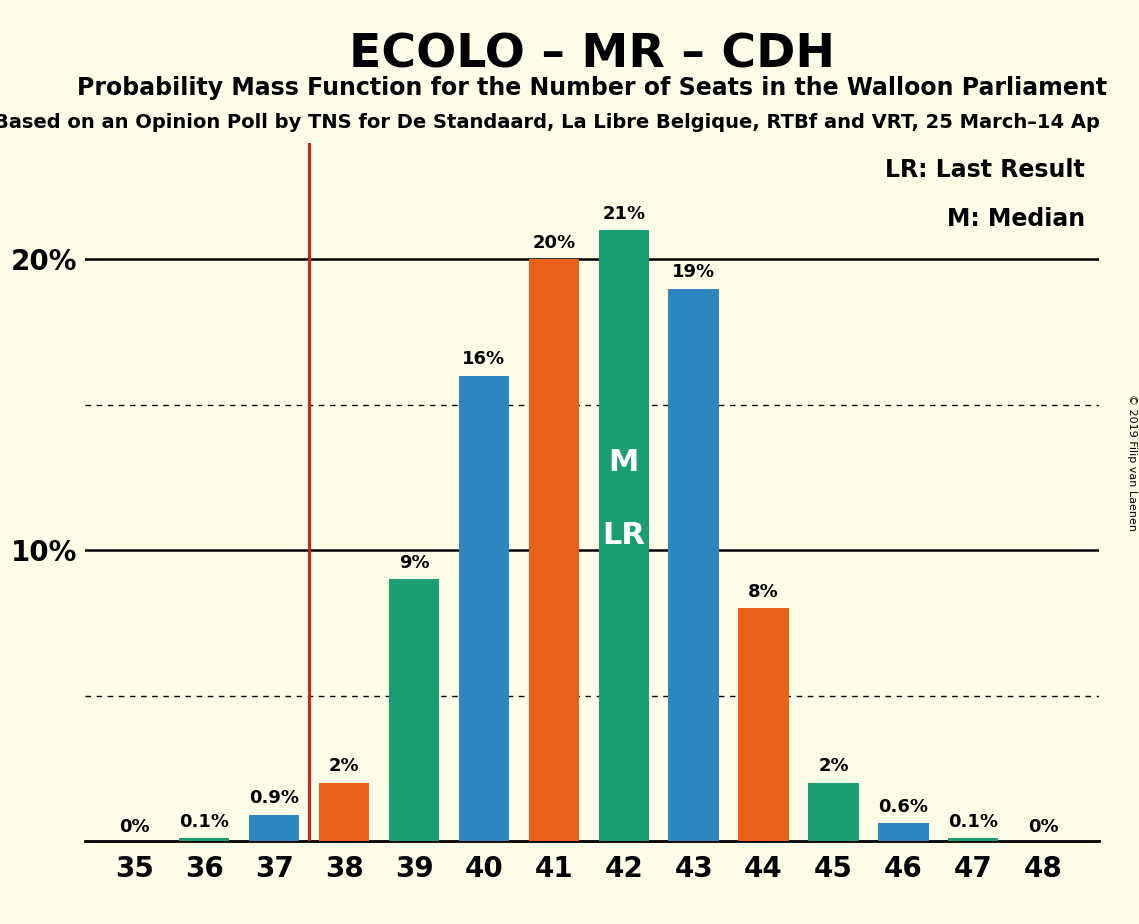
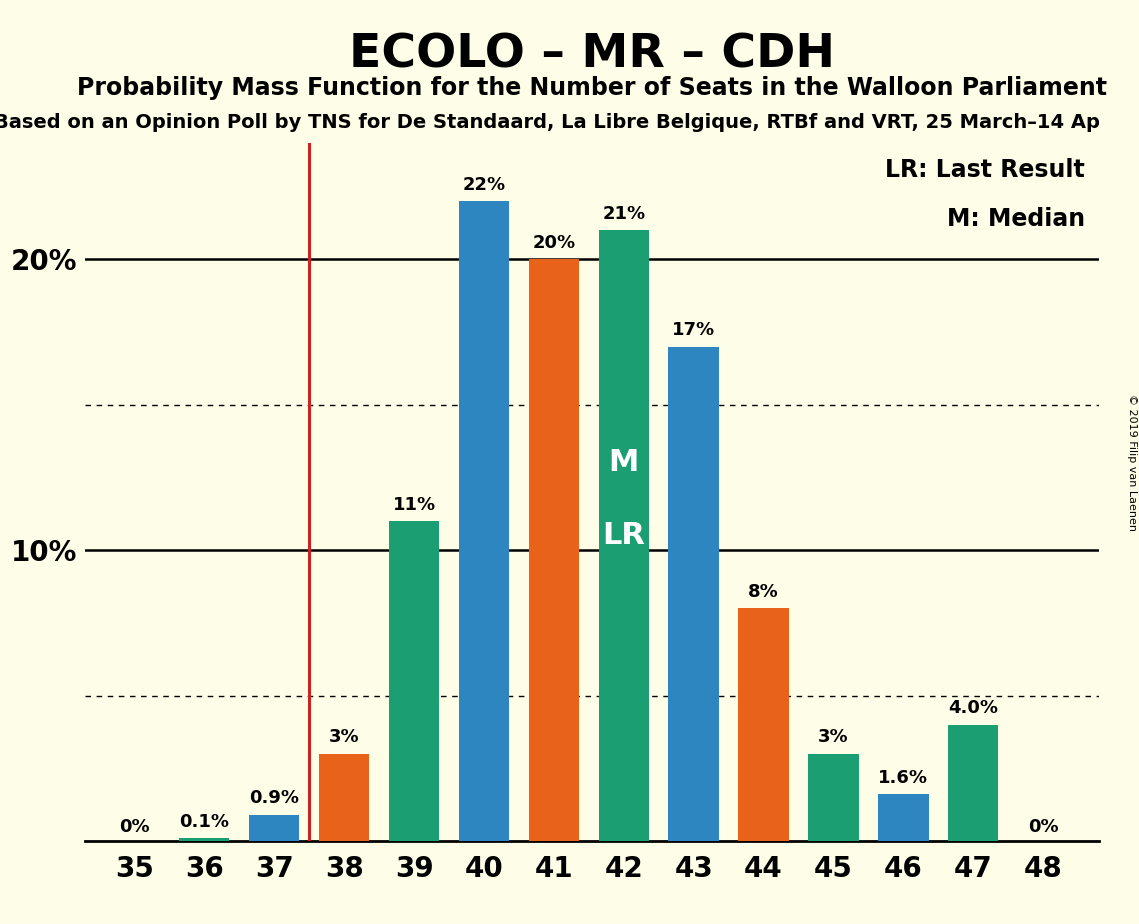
38: 2% -> 3%
39: 9% -> 11%
40: 16% -> 22%
43: 19% -> 17%
45: 2% -> 3%
46: 0.6% -> 1.6%
47: 0.1% -> 4.0%
